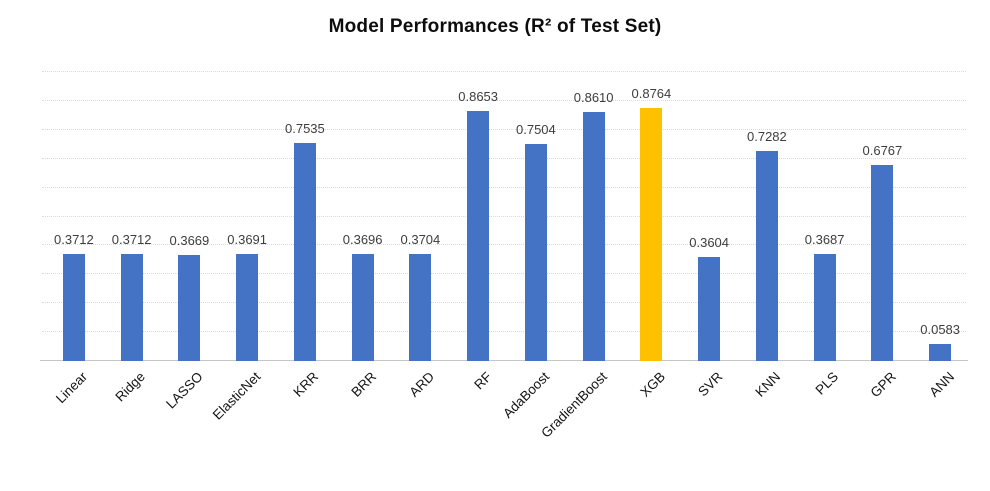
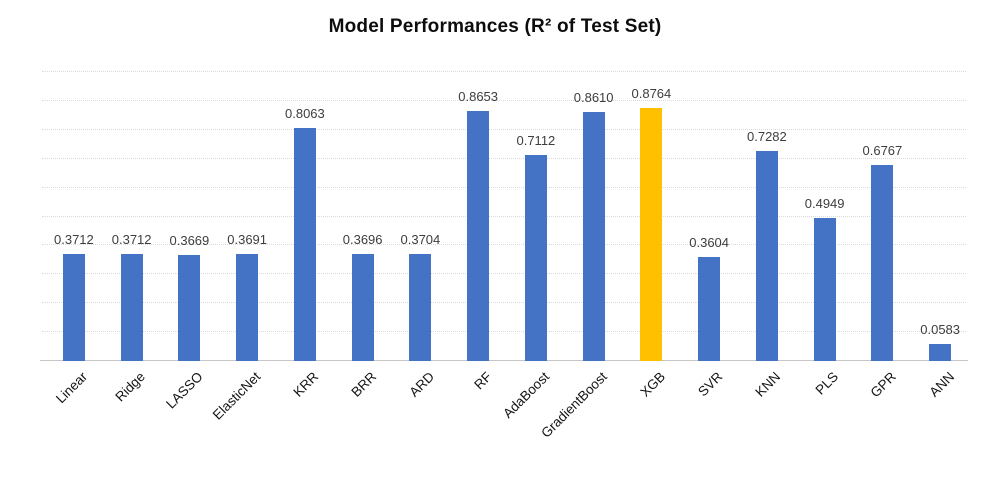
KRR: 0.7535 -> 0.8063
AdaBoost: 0.7504 -> 0.7112
PLS: 0.3687 -> 0.4949
